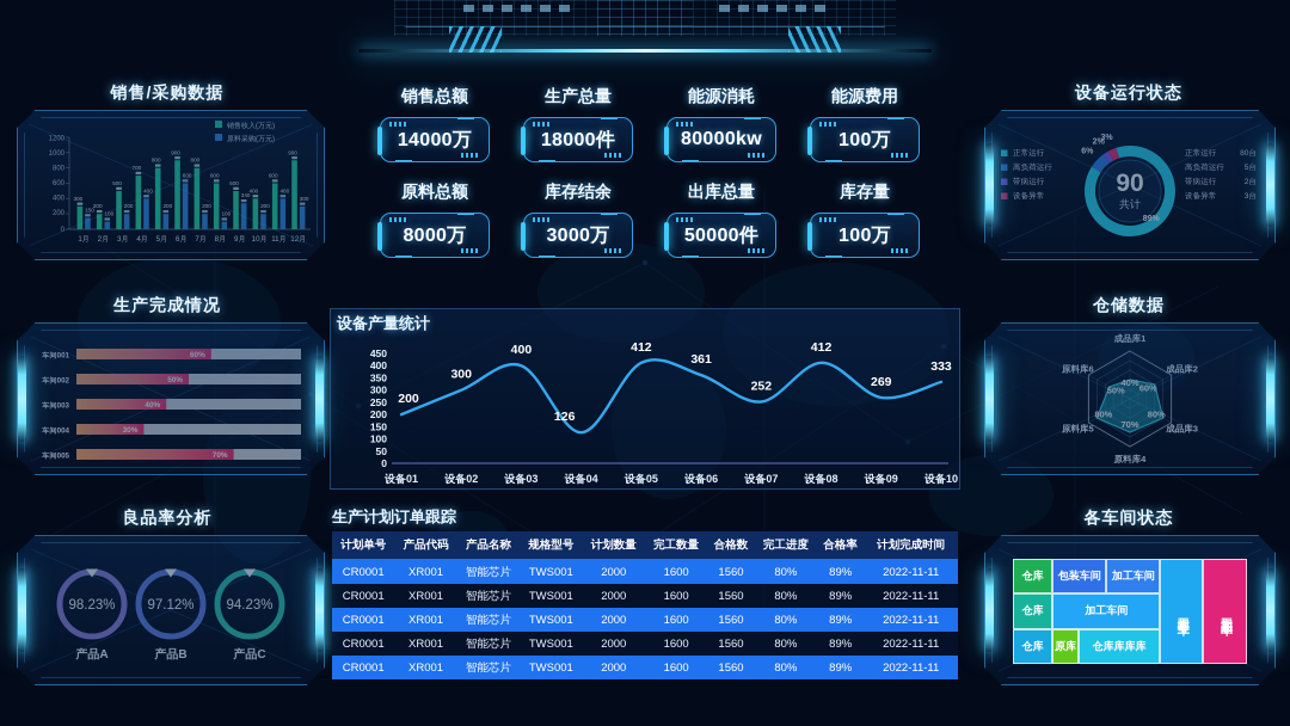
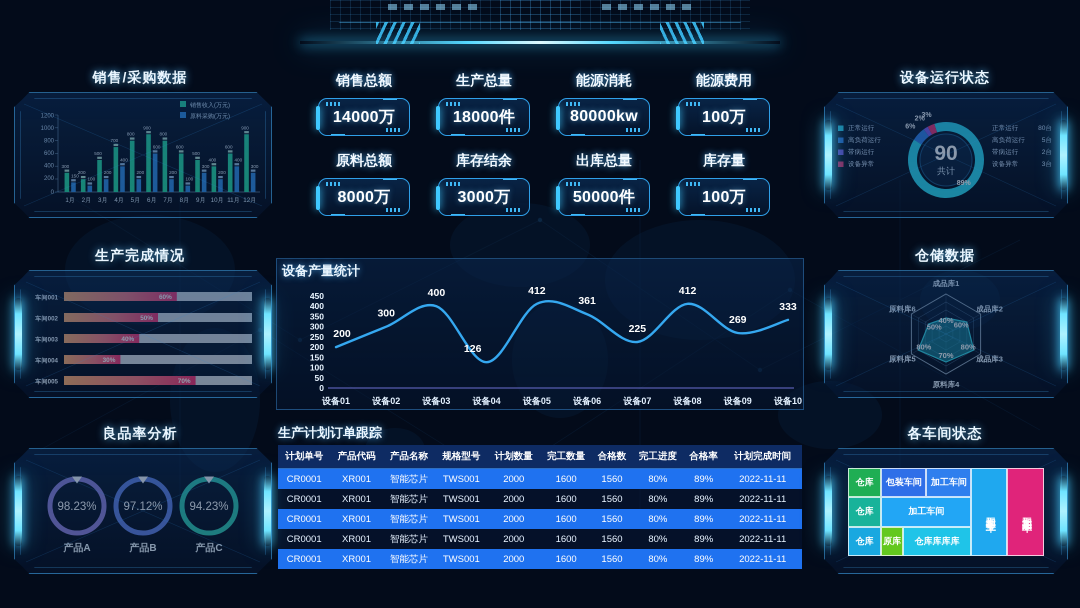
销售/采购数据/原料采购(万元)/9月: 340 -> 300
设备产量统计/设备07: 252 -> 225
